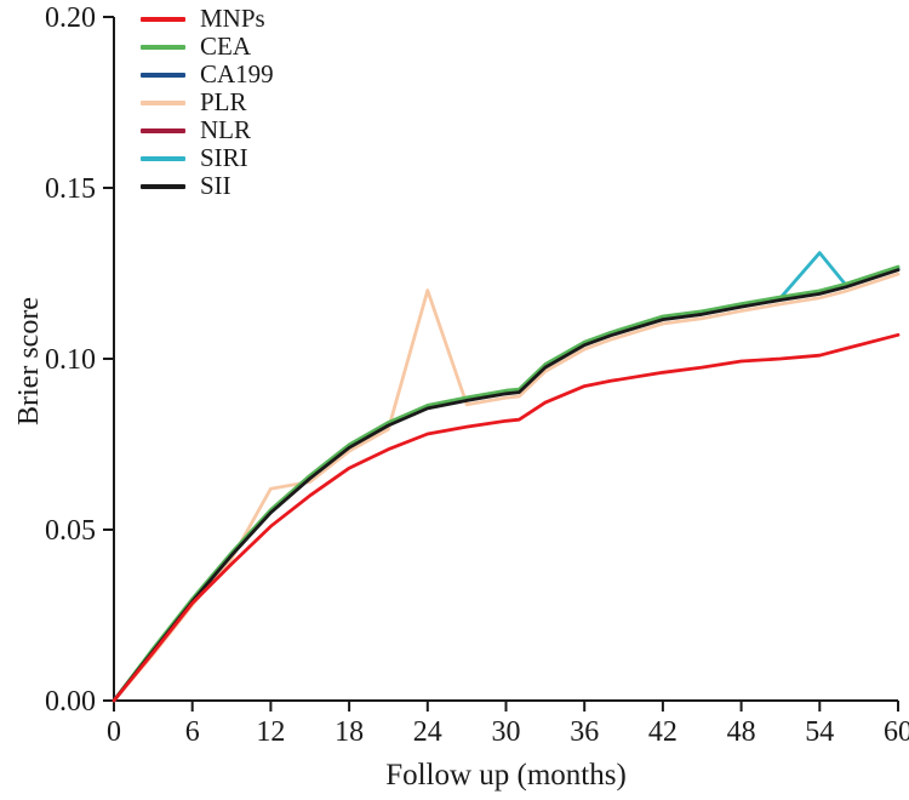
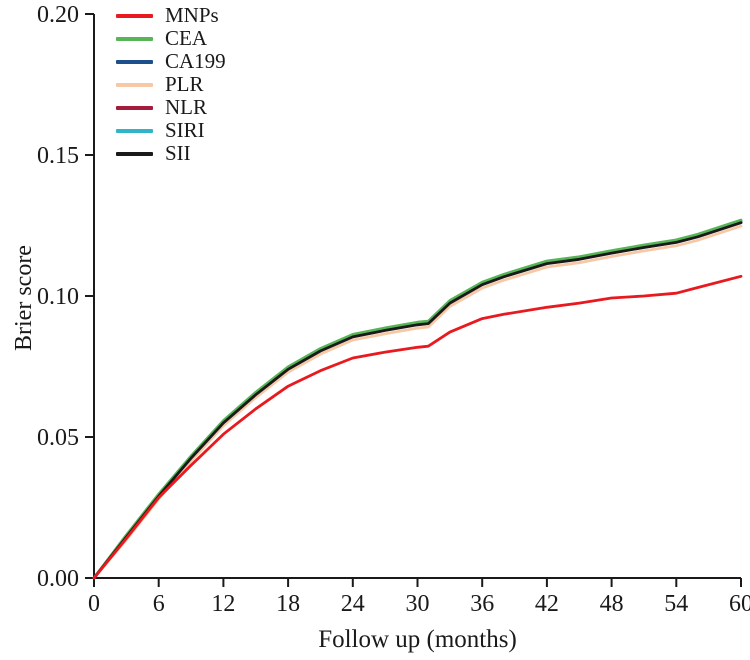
PLR/12: 0.062 -> 0.054
PLR/24: 0.120 -> 0.084
SIRI/54: 0.131 -> 0.120
